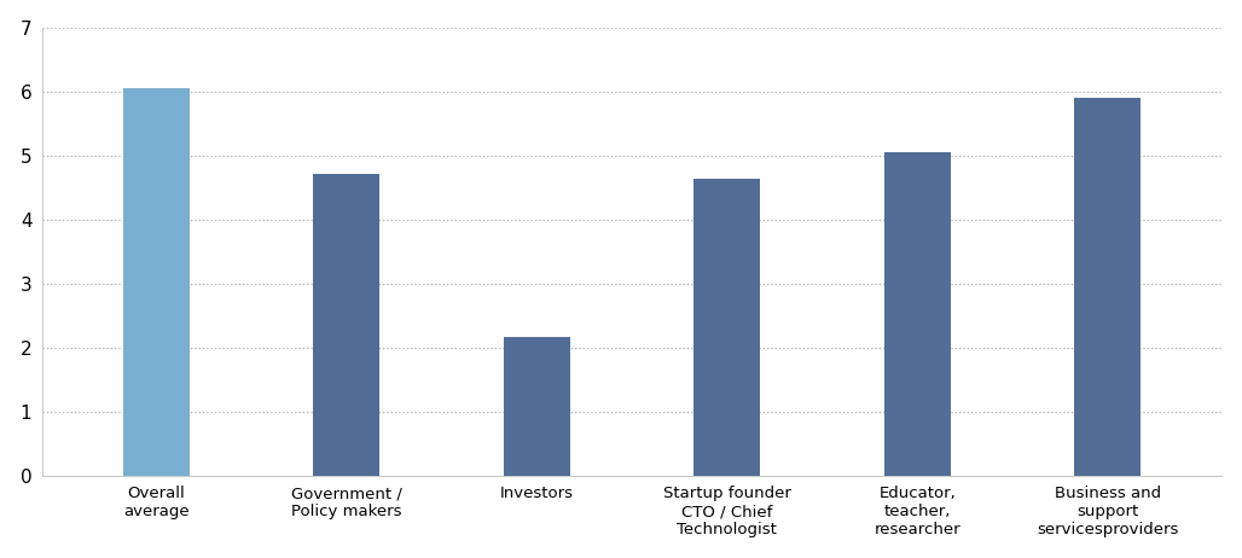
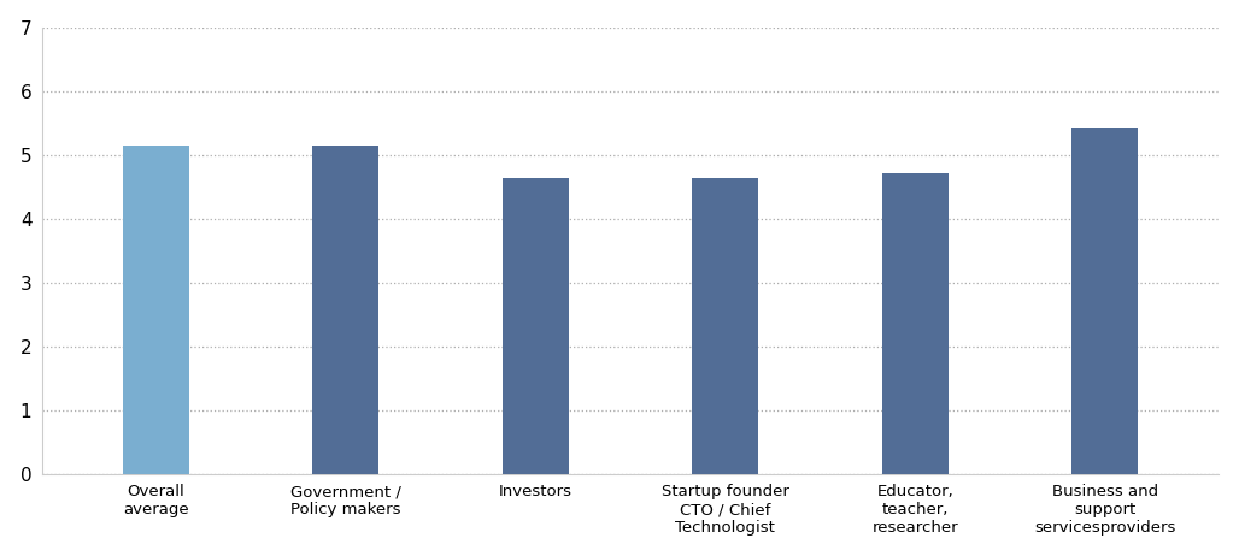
Overall average: 6.06 -> 5.15
Government / Policy makers: 4.72 -> 5.15
Investors: 2.16 -> 4.63
Educator, teacher, researcher: 5.06 -> 4.72
Business and support servicesproviders: 5.90 -> 5.42
